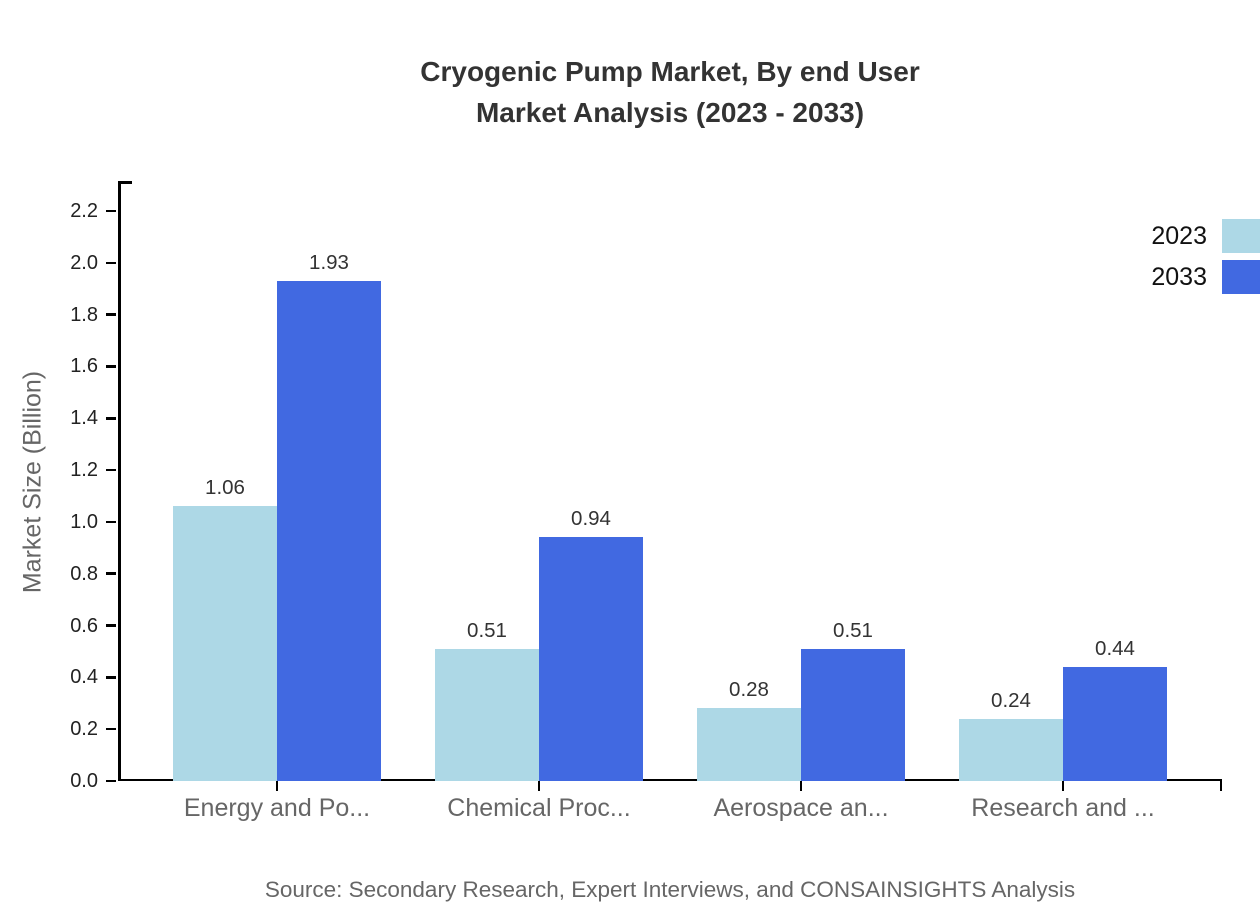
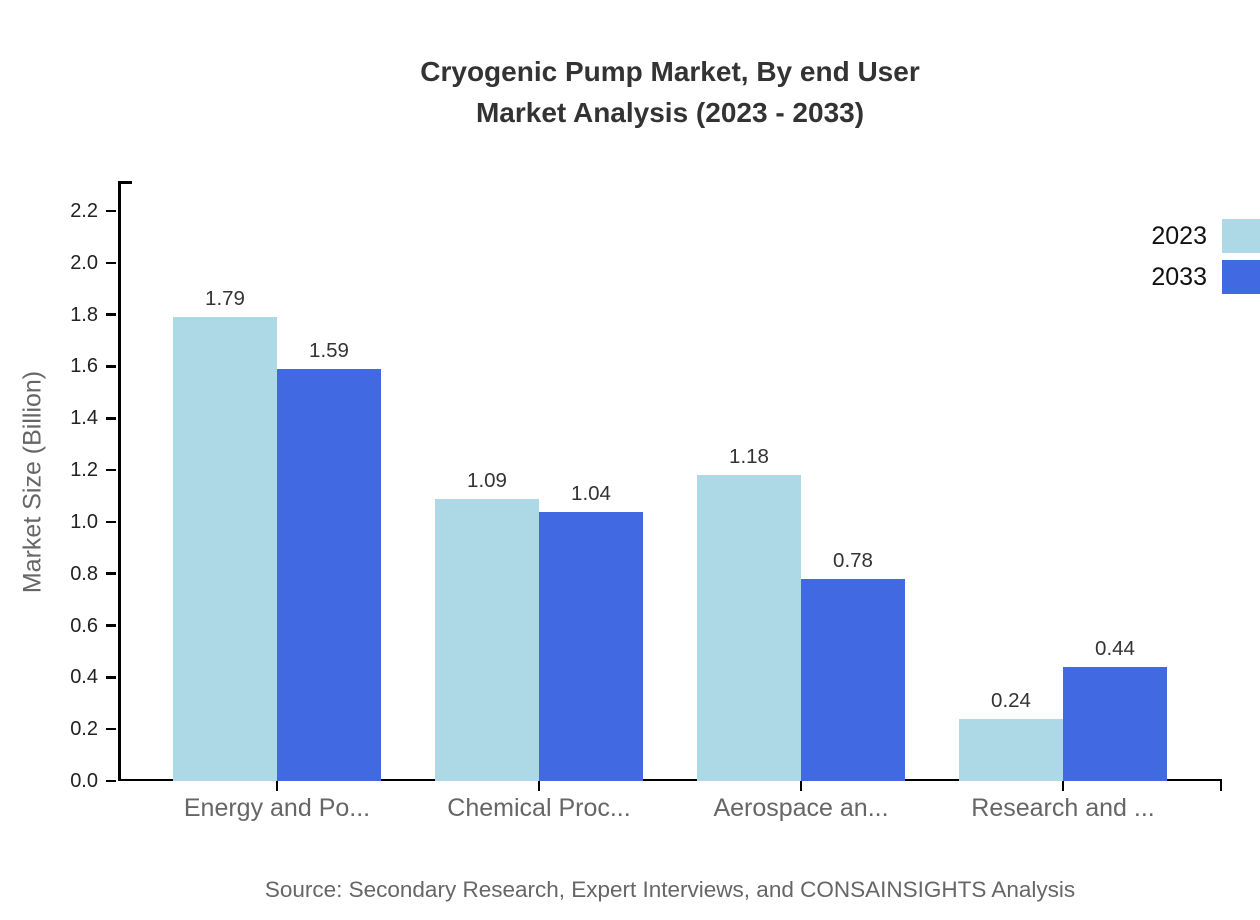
2023/Energy and Po...: 1.06 -> 1.79
2033/Energy and Po...: 1.93 -> 1.59
2023/Chemical Proc...: 0.51 -> 1.09
2033/Chemical Proc...: 0.94 -> 1.04
2023/Aerospace an...: 0.28 -> 1.18
2033/Aerospace an...: 0.51 -> 0.78
